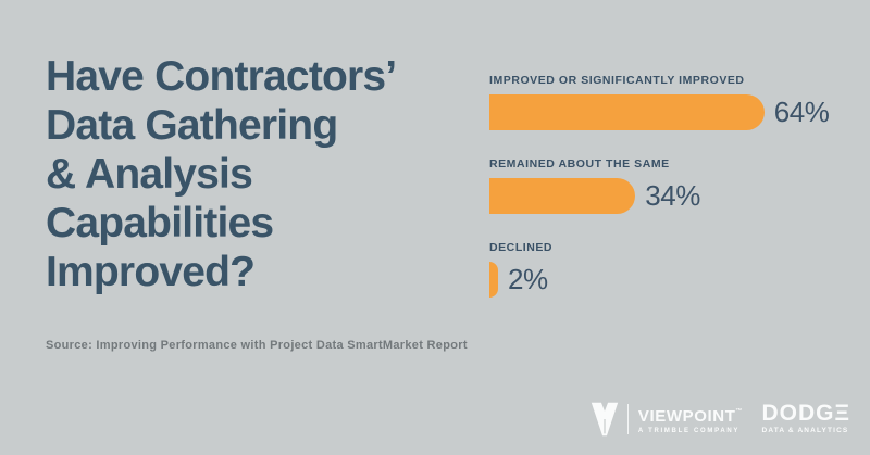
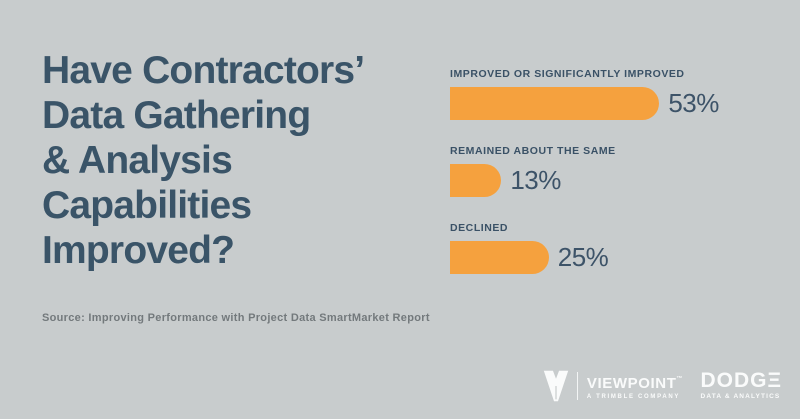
IMPROVED OR SIGNIFICANTLY IMPROVED: 64% -> 53%
REMAINED ABOUT THE SAME: 34% -> 13%
DECLINED: 2% -> 25%
